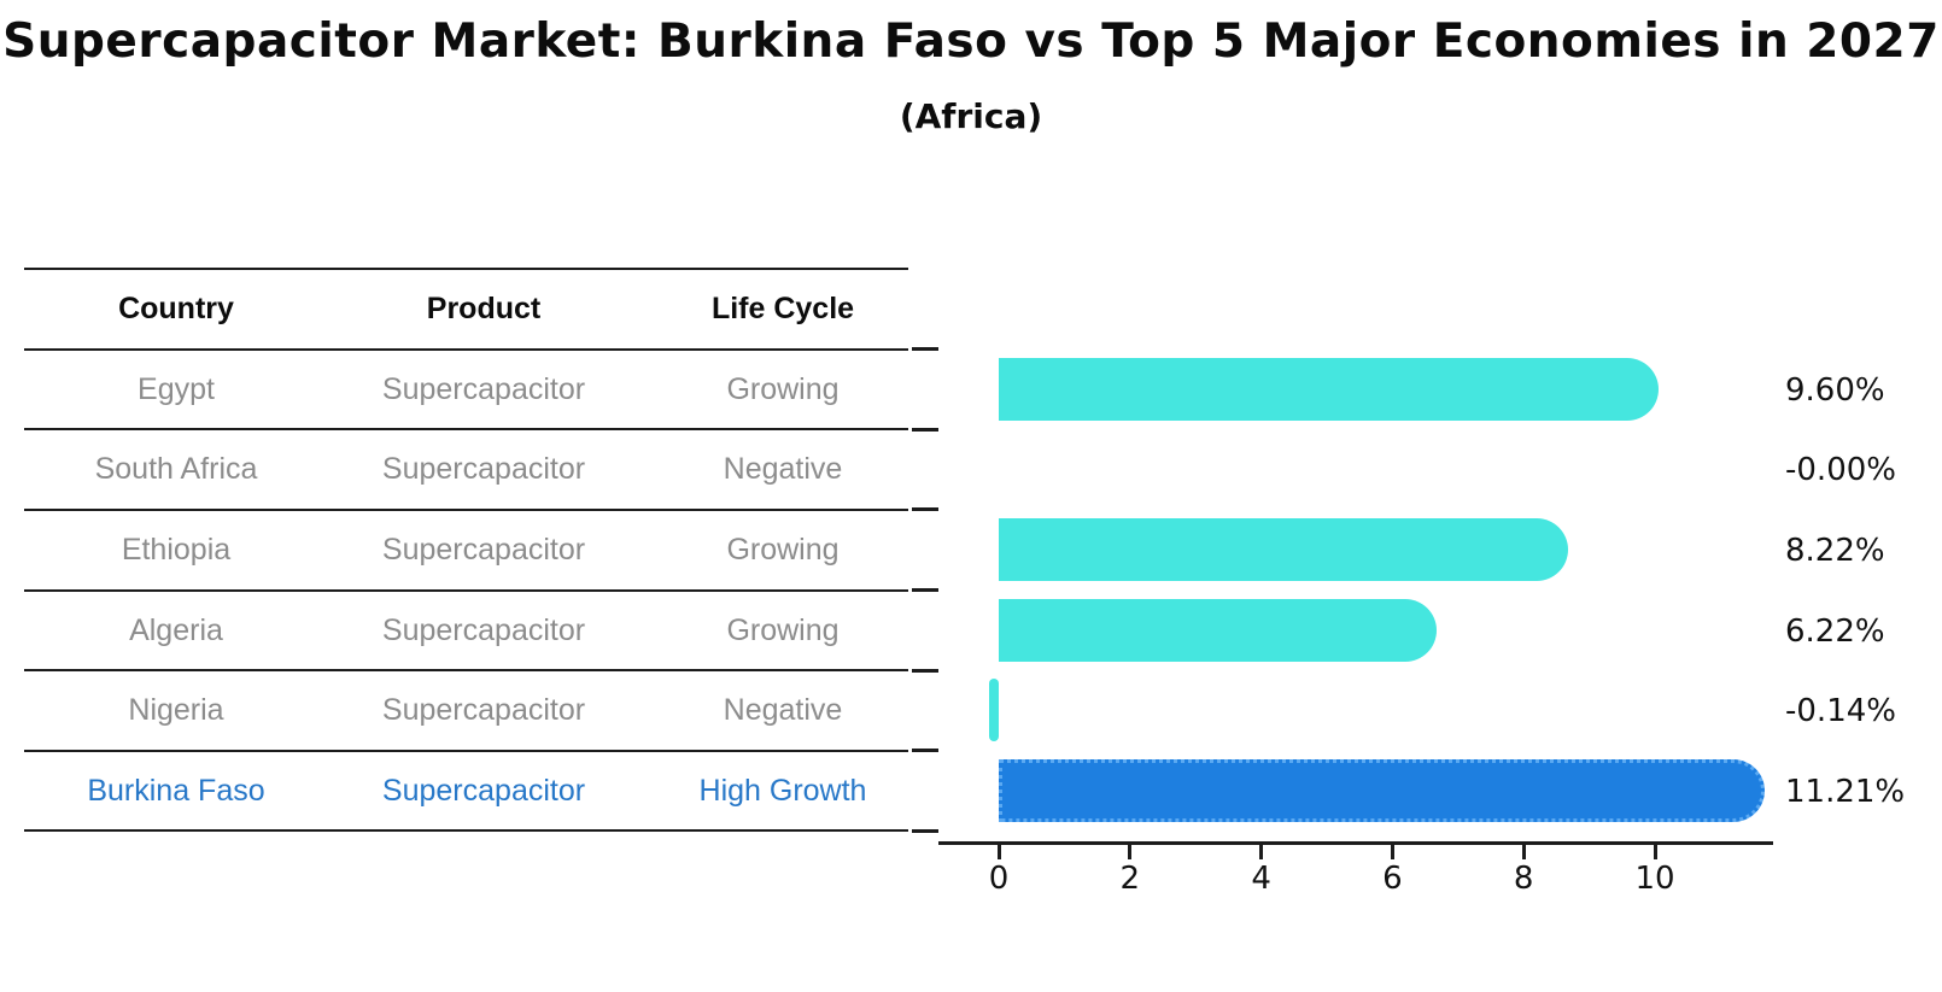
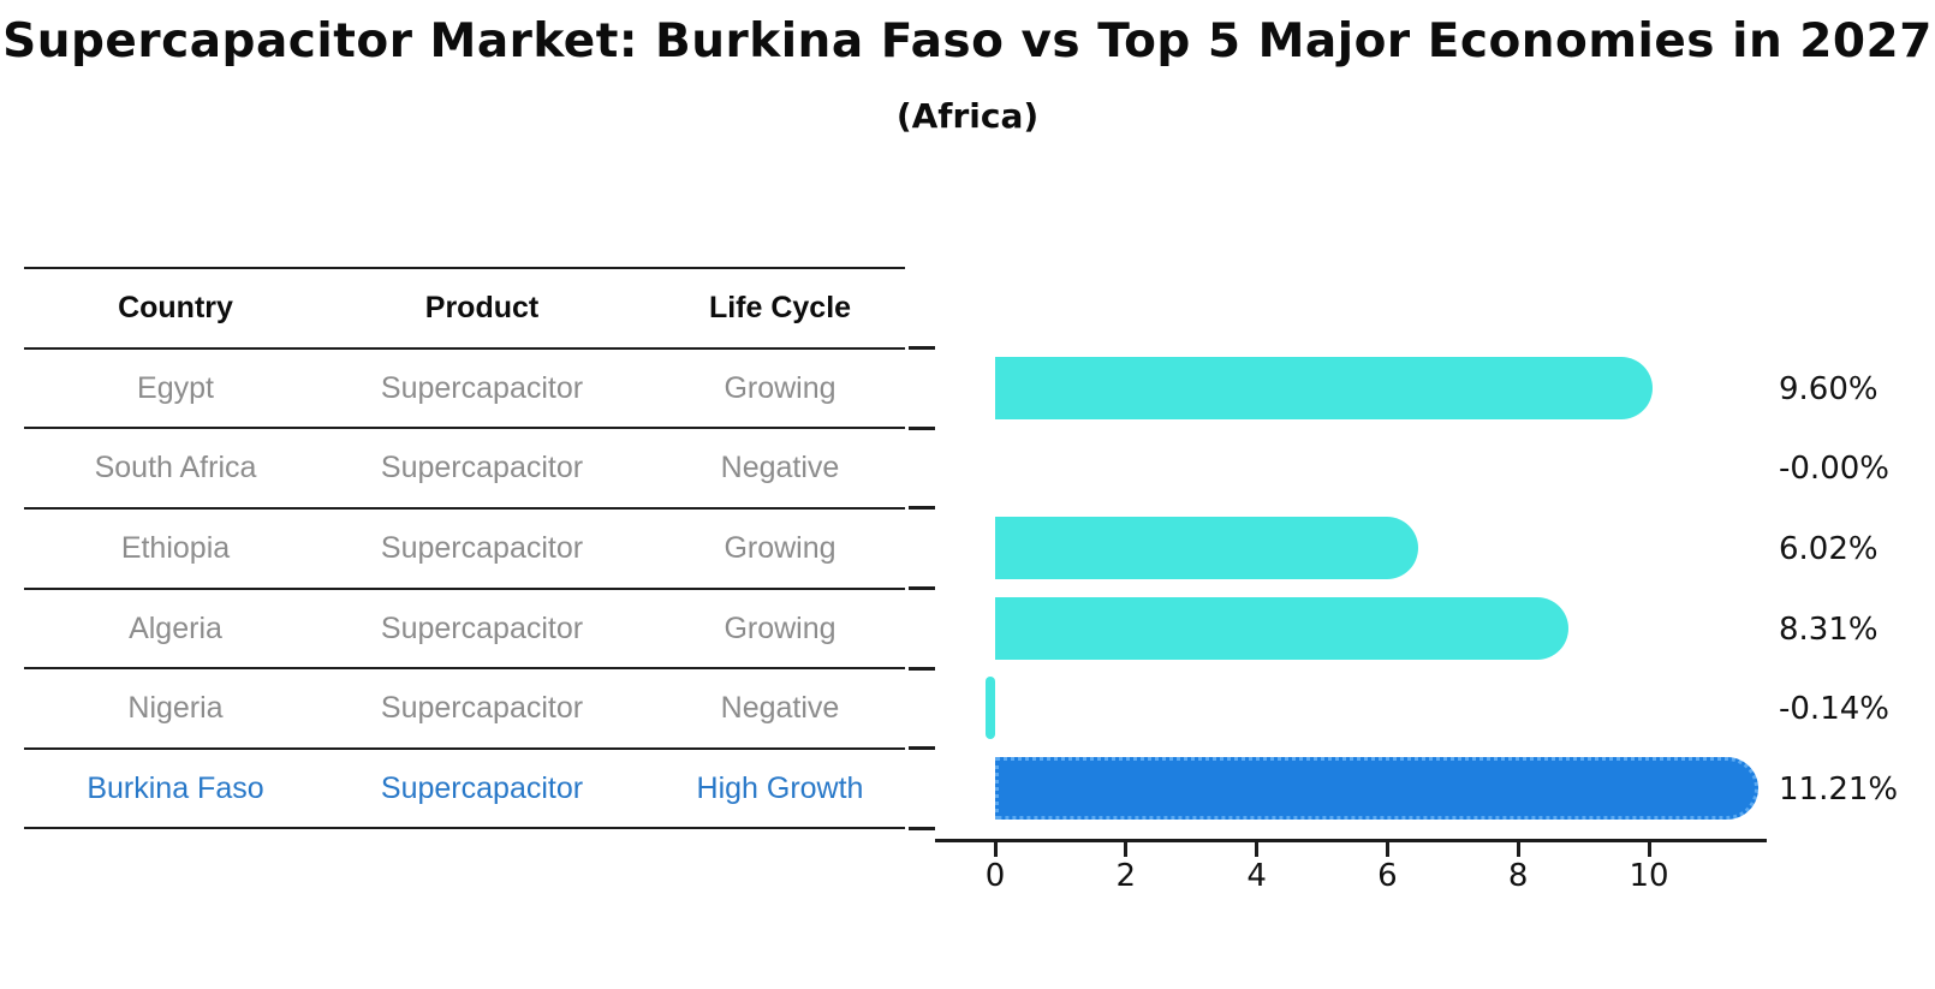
Ethiopia: 8.22% -> 6.02%
Algeria: 6.22% -> 8.31%
